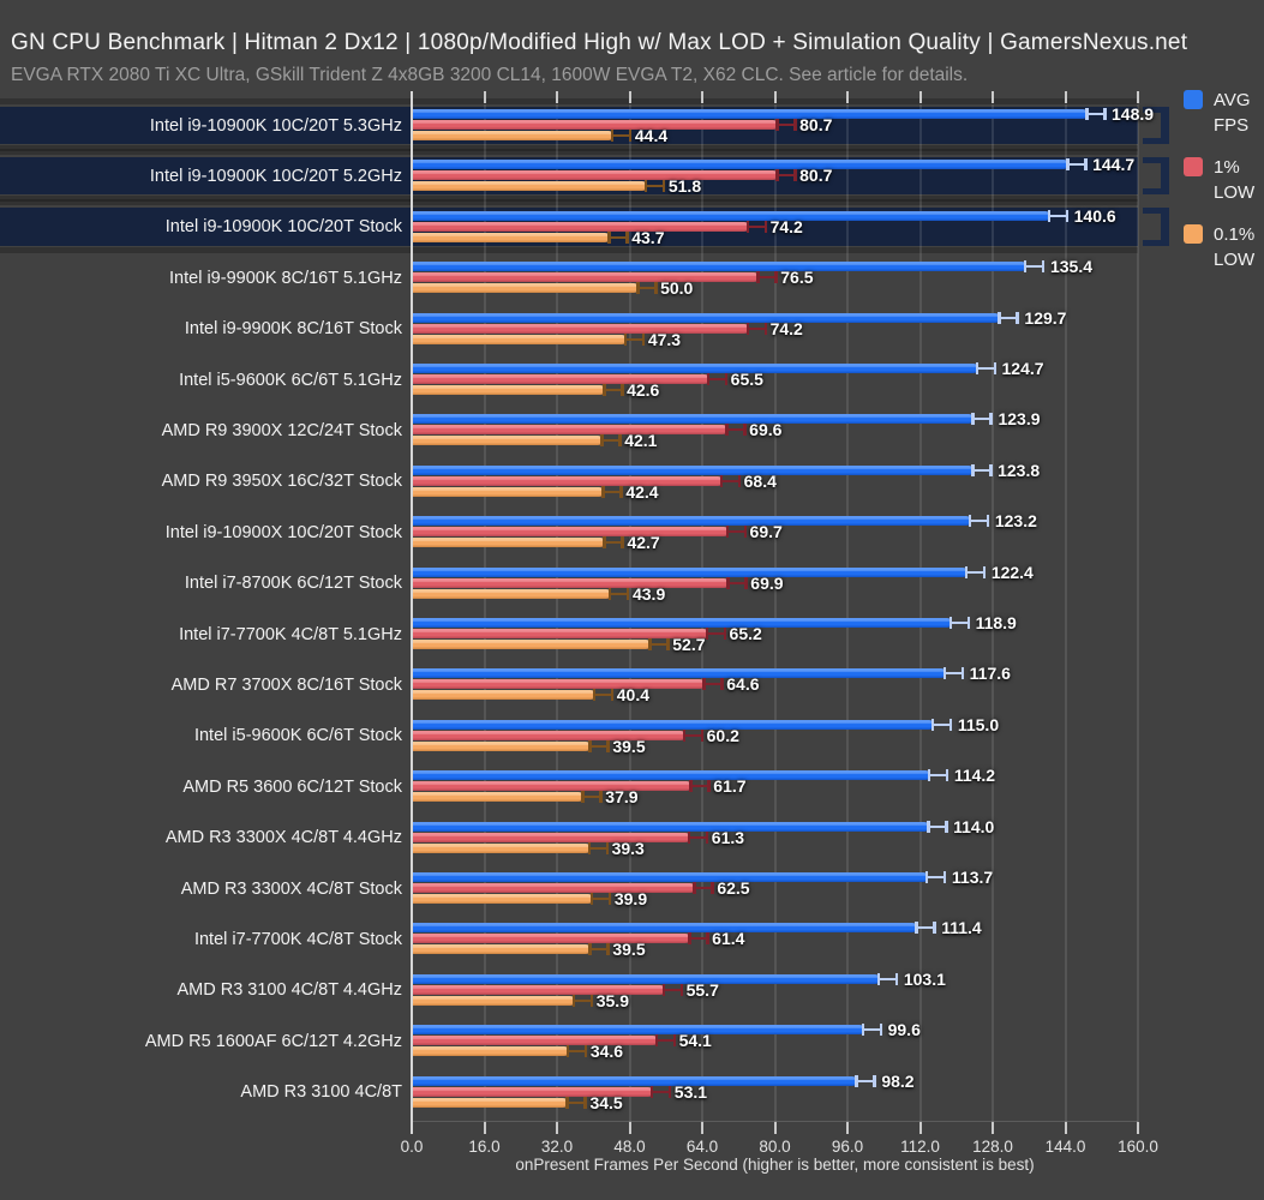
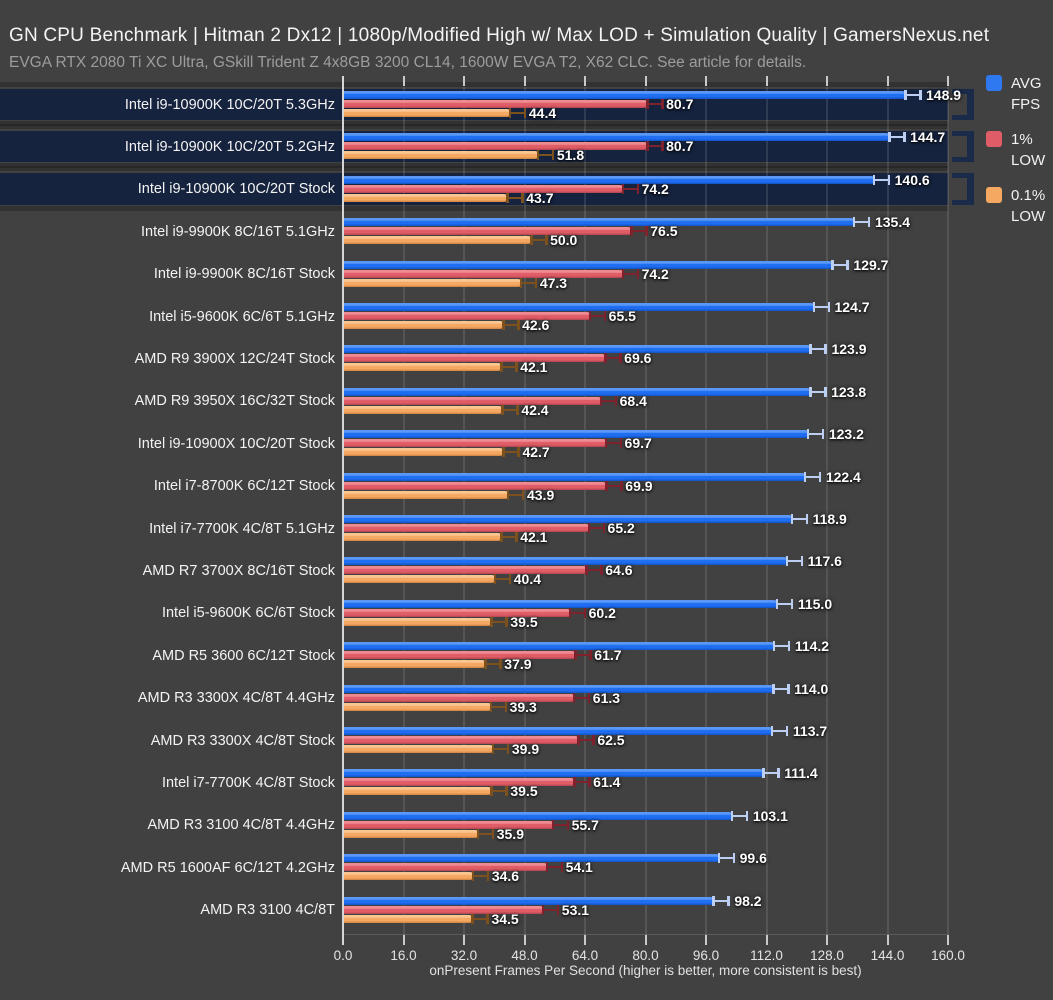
0.1% LOW/Intel i7-7700K 4C/8T 5.1GHz: 52.7 -> 42.1
